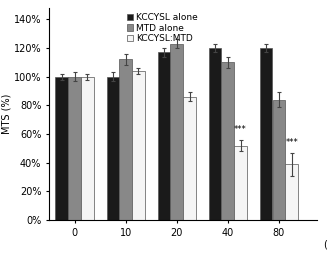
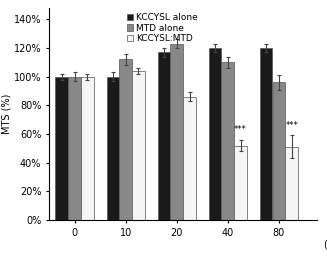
MTD alone/80: 84% -> 96%
KCCYSL:MTD/80: 39% -> 51%
